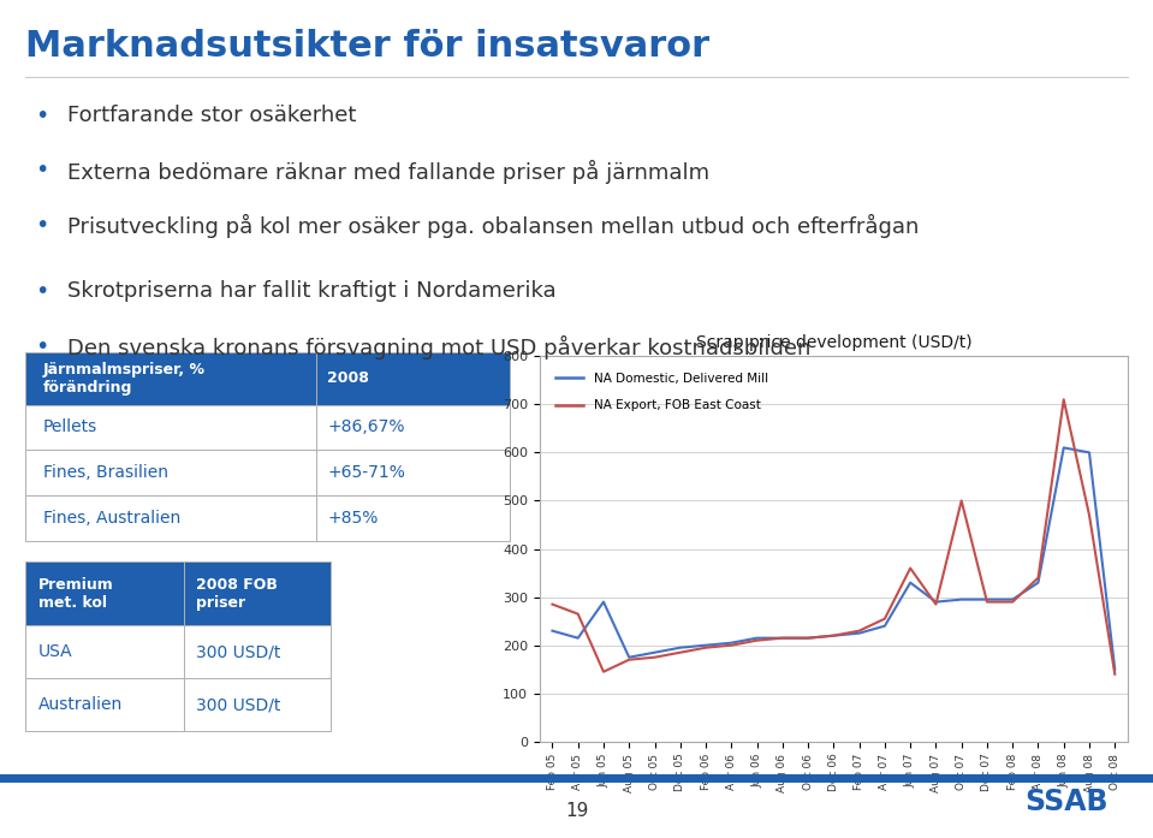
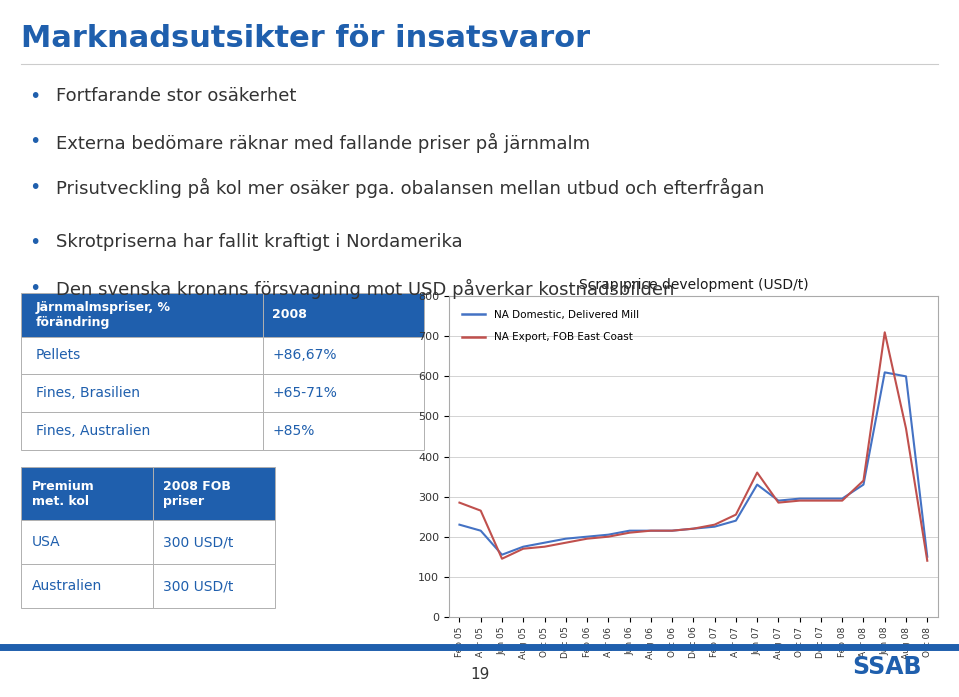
NA Domestic, Delivered Mill/Jun 05: 290 -> 155
NA Export, FOB East Coast/Oct 07: 500 -> 290
